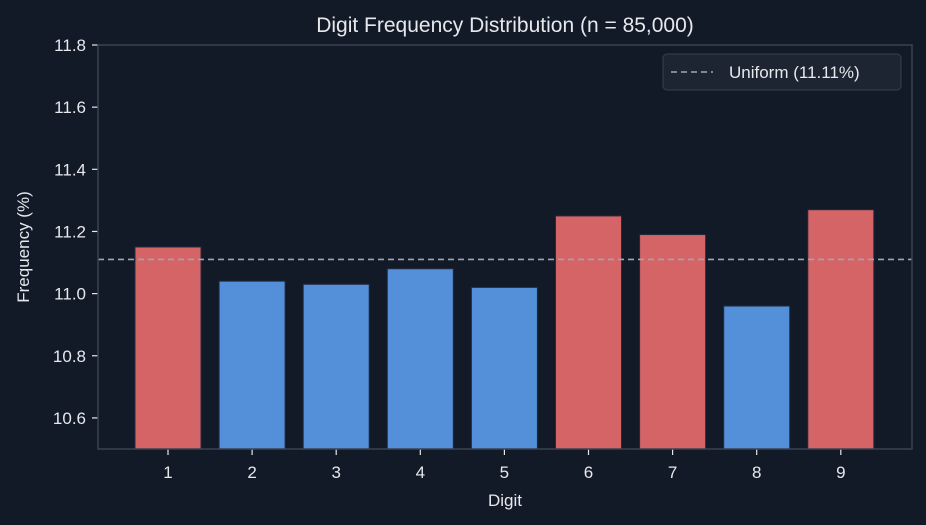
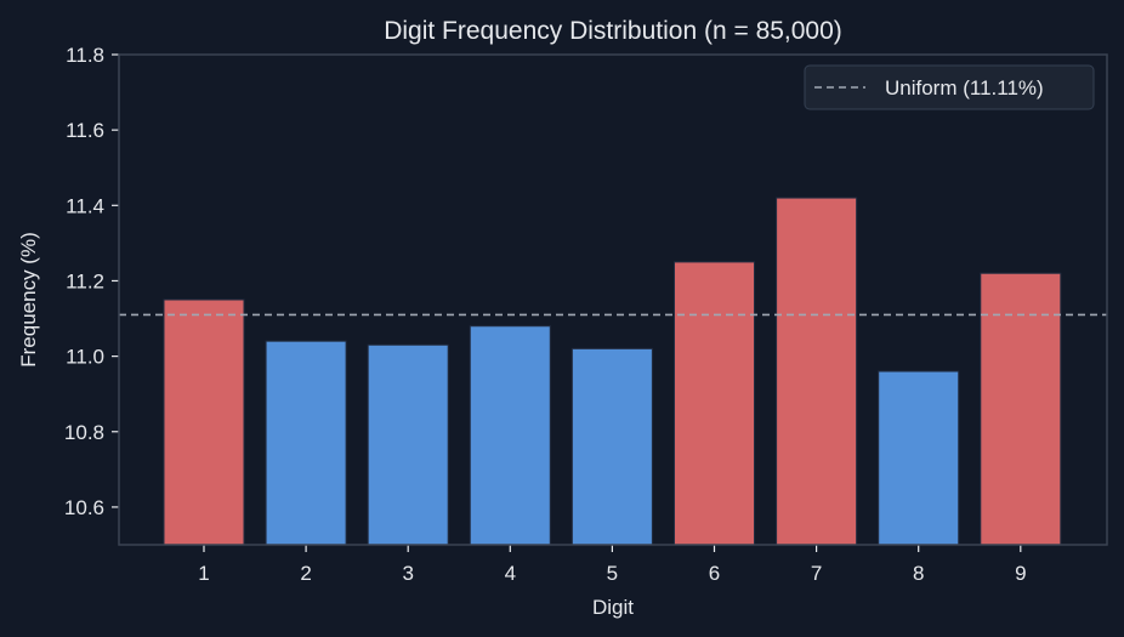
7: 11.19 -> 11.42
9: 11.27 -> 11.22
